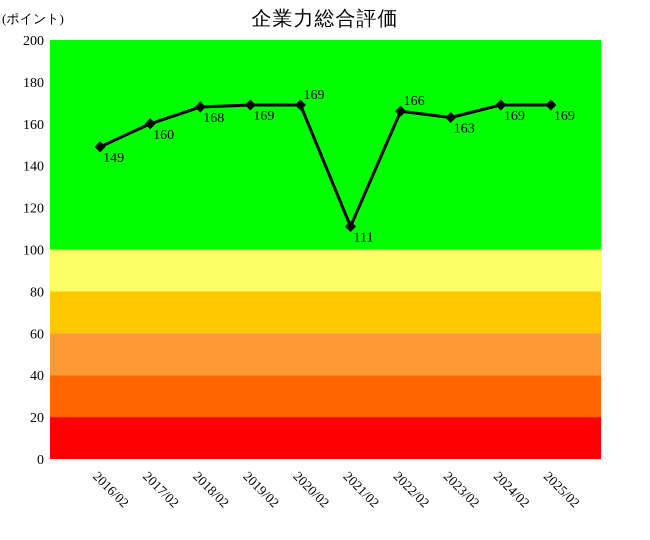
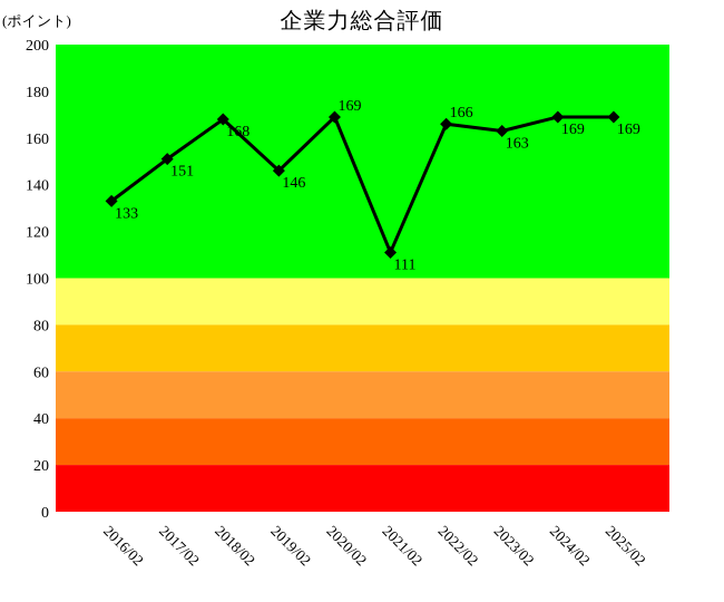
2016/02: 149 -> 133
2017/02: 160 -> 151
2019/02: 169 -> 146
